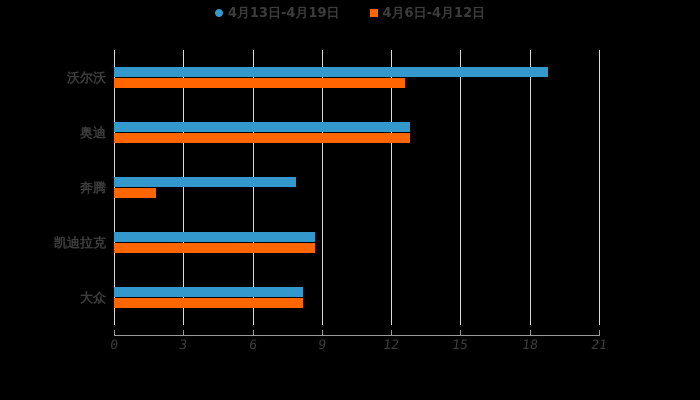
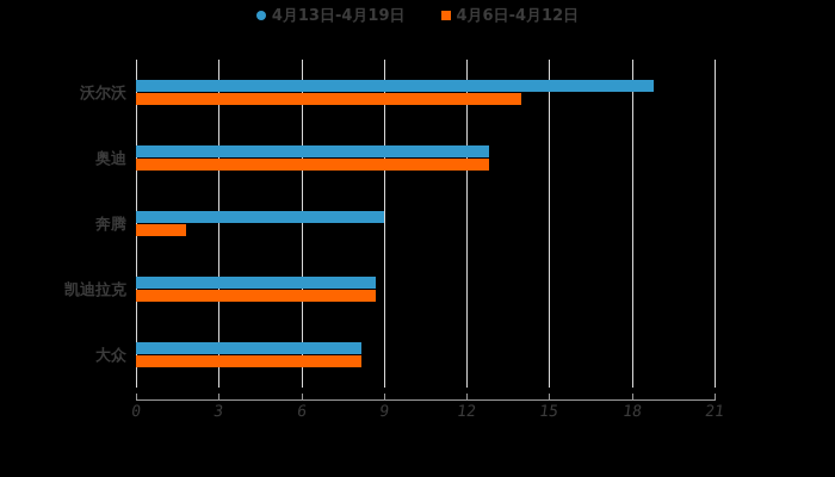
4月6日-4月12日/沃尔沃: 12.6 -> 14.0
4月13日-4月19日/奔腾: 7.9 -> 9.0
